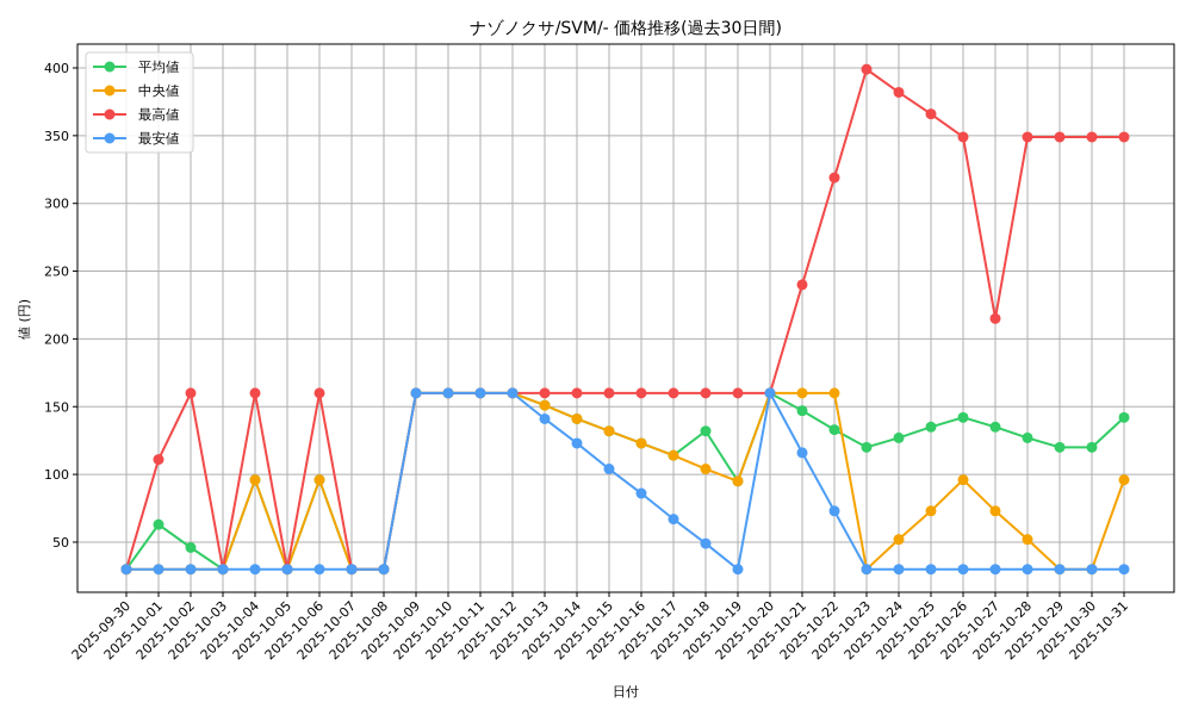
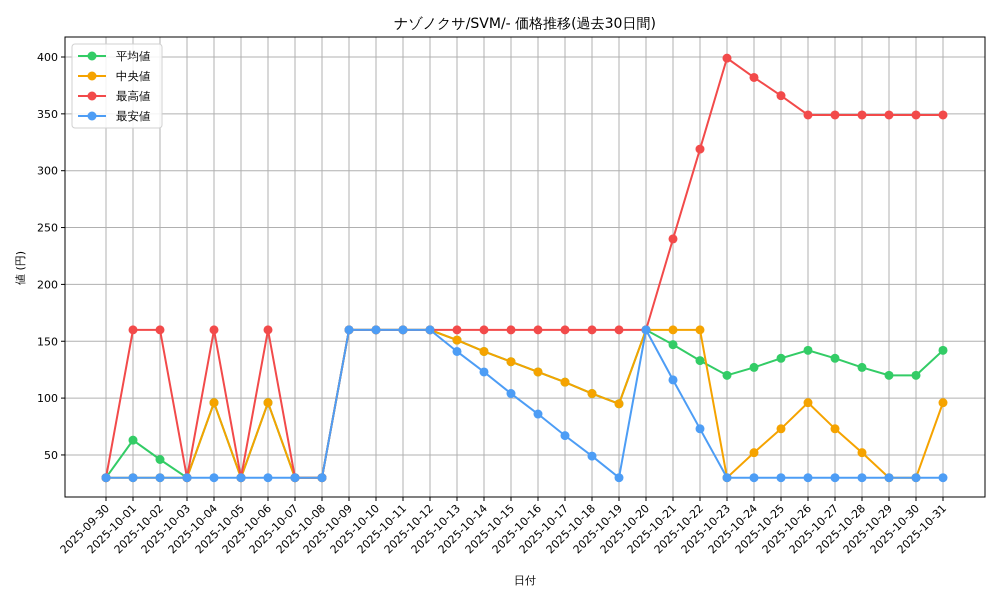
最高値/2025-10-01: 111 -> 160
平均値/2025-10-18: 132 -> 104
最高値/2025-10-27: 215 -> 349
